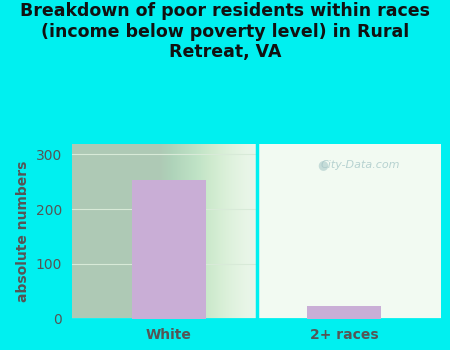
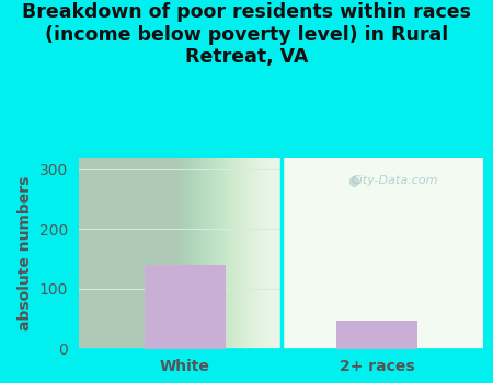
White: 253 -> 140
2+ races: 22 -> 46
